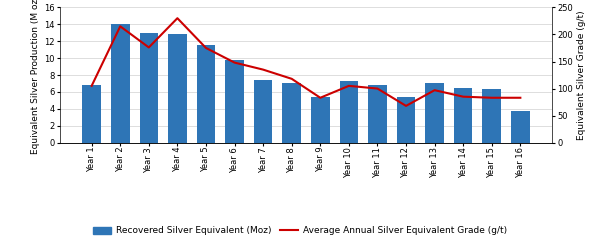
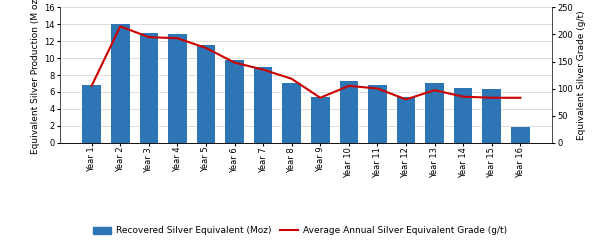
Average Annual Silver Equivalent Grade (g/t)/Year 3: 176 -> 195
Average Annual Silver Equivalent Grade (g/t)/Year 4: 230 -> 193
Recovered Silver Equivalent (Moz)/Year 7: 7.4 -> 9.0
Average Annual Silver Equivalent Grade (g/t)/Year 12: 68 -> 80
Recovered Silver Equivalent (Moz)/Year 16: 3.8 -> 1.8
